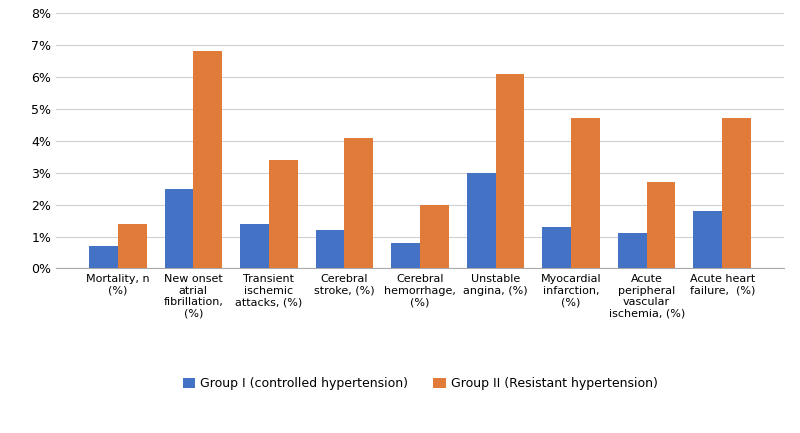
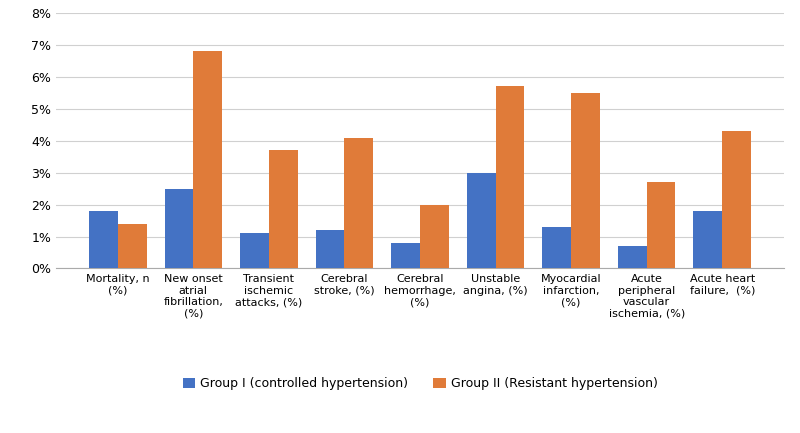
Group I (controlled hypertension)/Mortality, n (%): 0.7% -> 1.8%
Group I (controlled hypertension)/Transient ischemic attacks, (%): 1.4% -> 1.1%
Group II (Resistant hypertension)/Transient ischemic attacks, (%): 3.4% -> 3.7%
Group II (Resistant hypertension)/Unstable angina, (%): 6.1% -> 5.7%
Group II (Resistant hypertension)/Myocardial infarction, (%): 4.7% -> 5.5%
Group I (controlled hypertension)/Acute peripheral vascular ischemia, (%): 1.1% -> 0.7%
Group II (Resistant hypertension)/Acute heart failure, (%): 4.7% -> 4.3%
